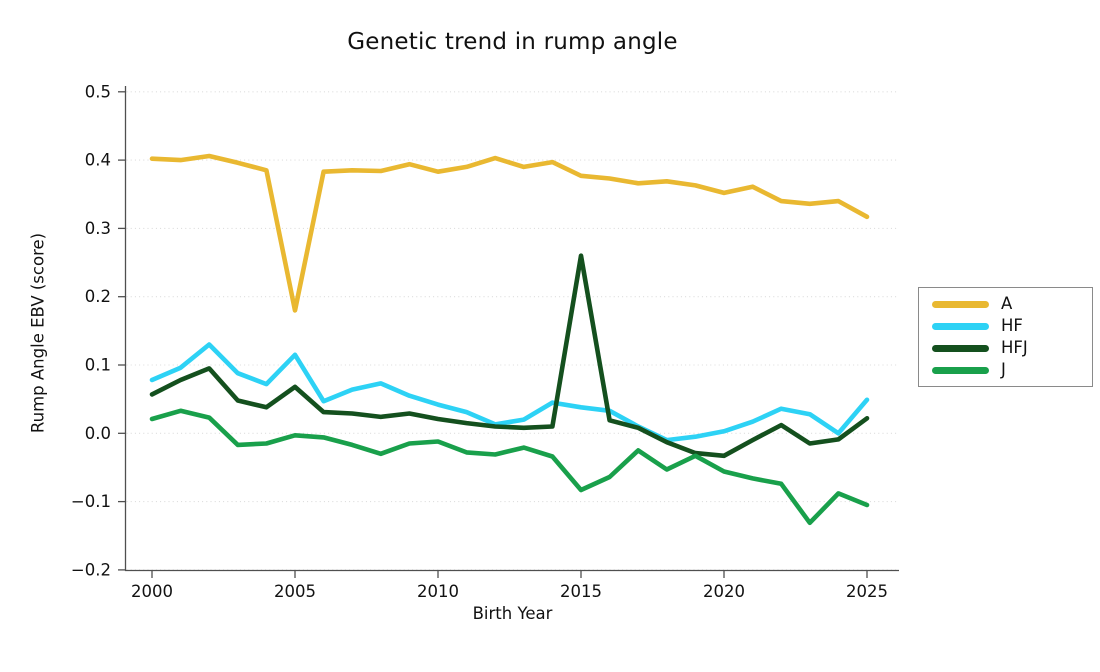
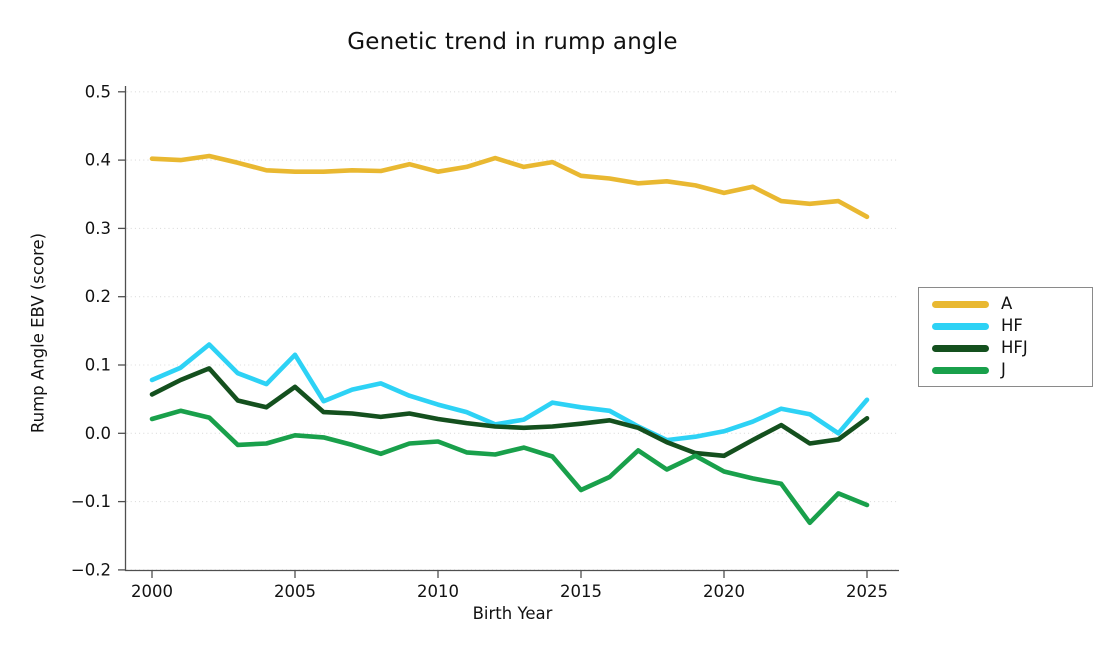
A/2005: 0.18 -> 0.38
HFJ/2015: 0.26 -> 0.01
